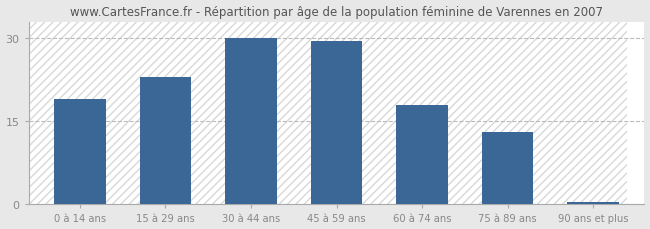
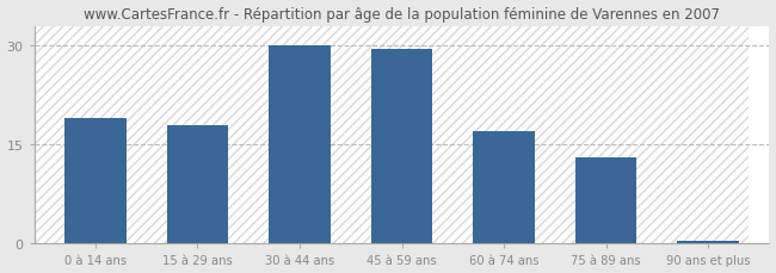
15 à 29 ans: 23.0 -> 18.0
60 à 74 ans: 18.0 -> 17.0
